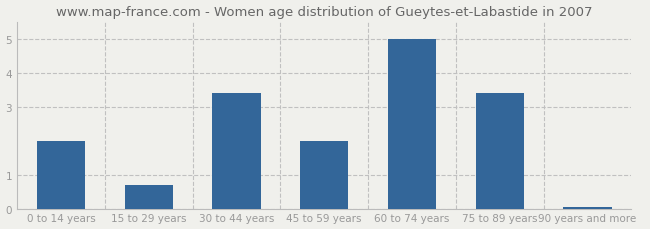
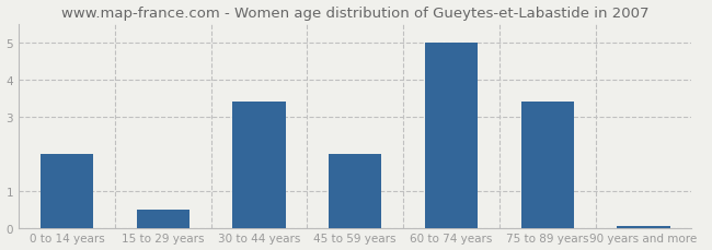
15 to 29 years: 0.70 -> 0.50
